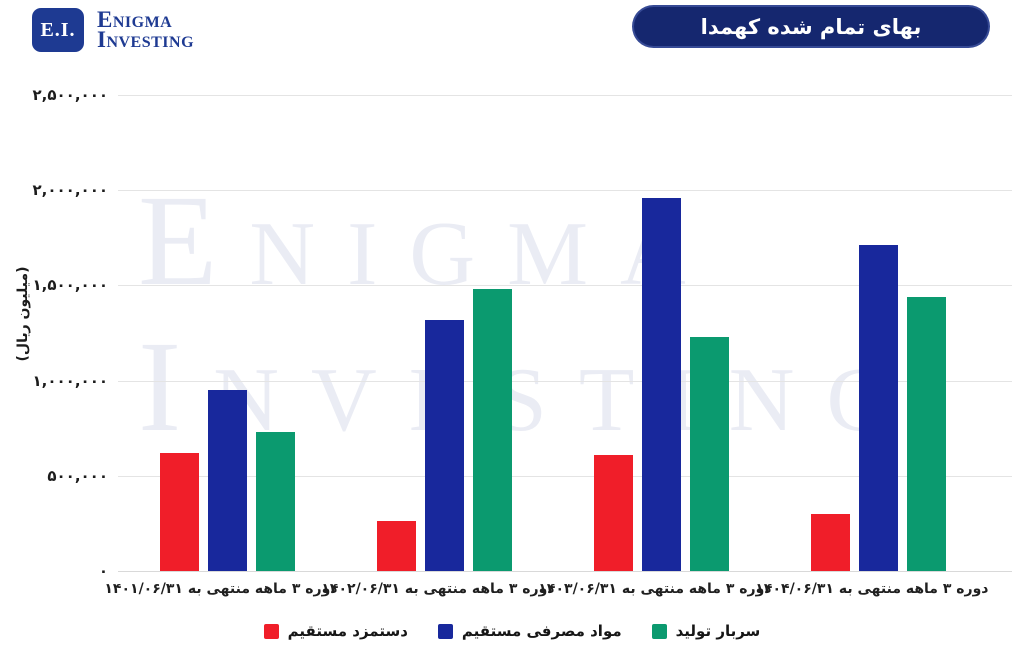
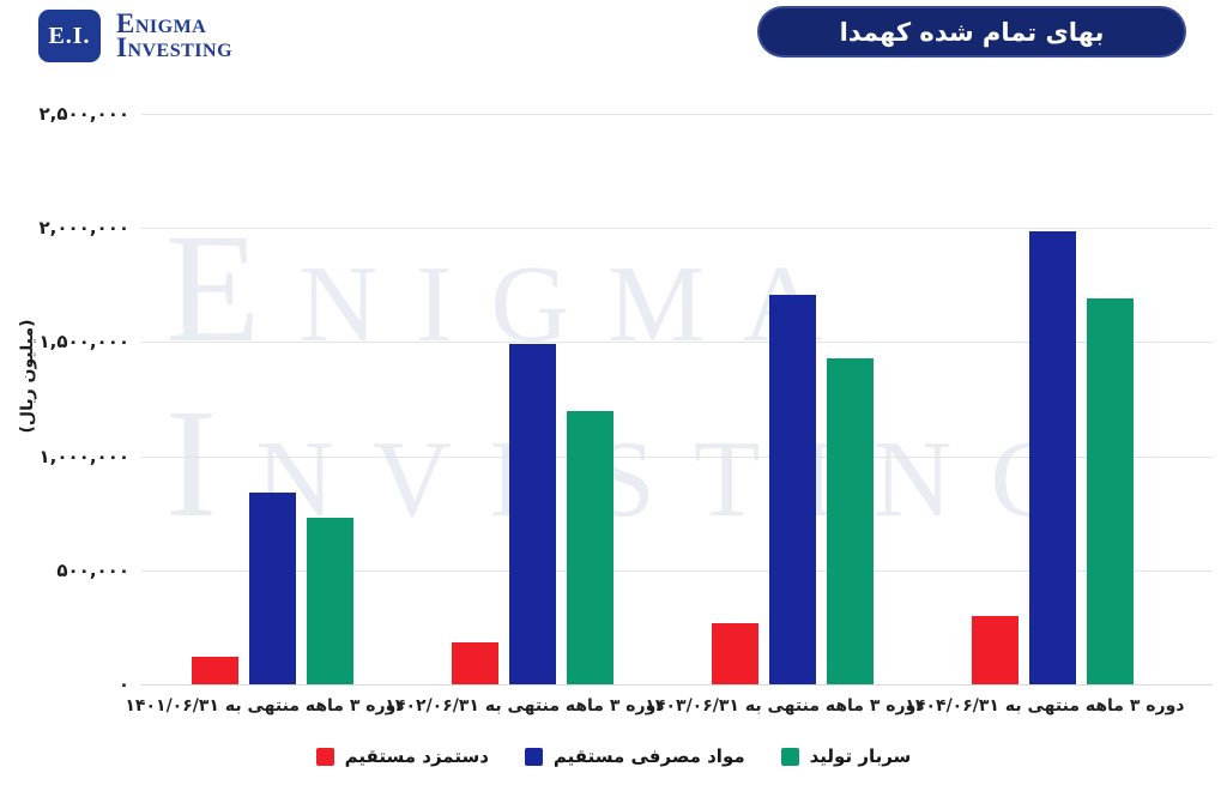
دستمزد مستقیم/دوره ۳ ماهه منتهی به ۱۴۰۱/۰۶/۳۱: 620000 -> 120000
مواد مصرفی مستقیم/دوره ۳ ماهه منتهی به ۱۴۰۱/۰۶/۳۱: 950000 -> 840000
دستمزد مستقیم/دوره ۳ ماهه منتهی به ۱۴۰۲/۰۶/۳۱: 260000 -> 180000
مواد مصرفی مستقیم/دوره ۳ ماهه منتهی به ۱۴۰۲/۰۶/۳۱: 1320000 -> 1490000
سربار تولید/دوره ۳ ماهه منتهی به ۱۴۰۲/۰۶/۳۱: 1480000 -> 1200000
دستمزد مستقیم/دوره ۳ ماهه منتهی به ۱۴۰۳/۰۶/۳۱: 610000 -> 270000
مواد مصرفی مستقیم/دوره ۳ ماهه منتهی به ۱۴۰۳/۰۶/۳۱: 1960000 -> 1700000
سربار تولید/دوره ۳ ماهه منتهی به ۱۴۰۳/۰۶/۳۱: 1230000 -> 1430000
مواد مصرفی مستقیم/دوره ۳ ماهه منتهی به ۱۴۰۴/۰۶/۳۱: 1710000 -> 1980000
سربار تولید/دوره ۳ ماهه منتهی به ۱۴۰۴/۰۶/۳۱: 1440000 -> 1690000
